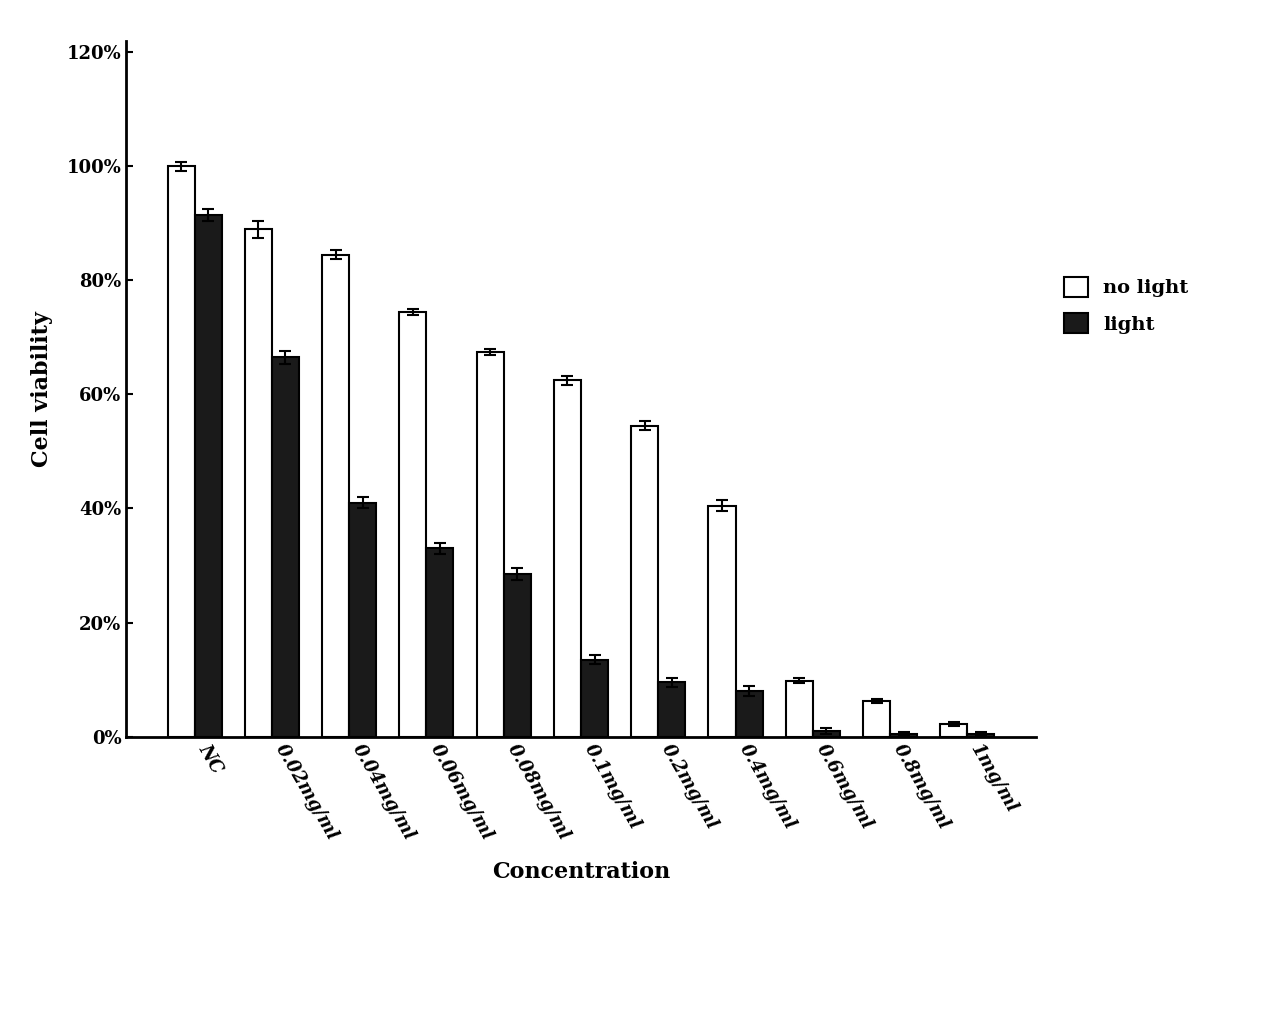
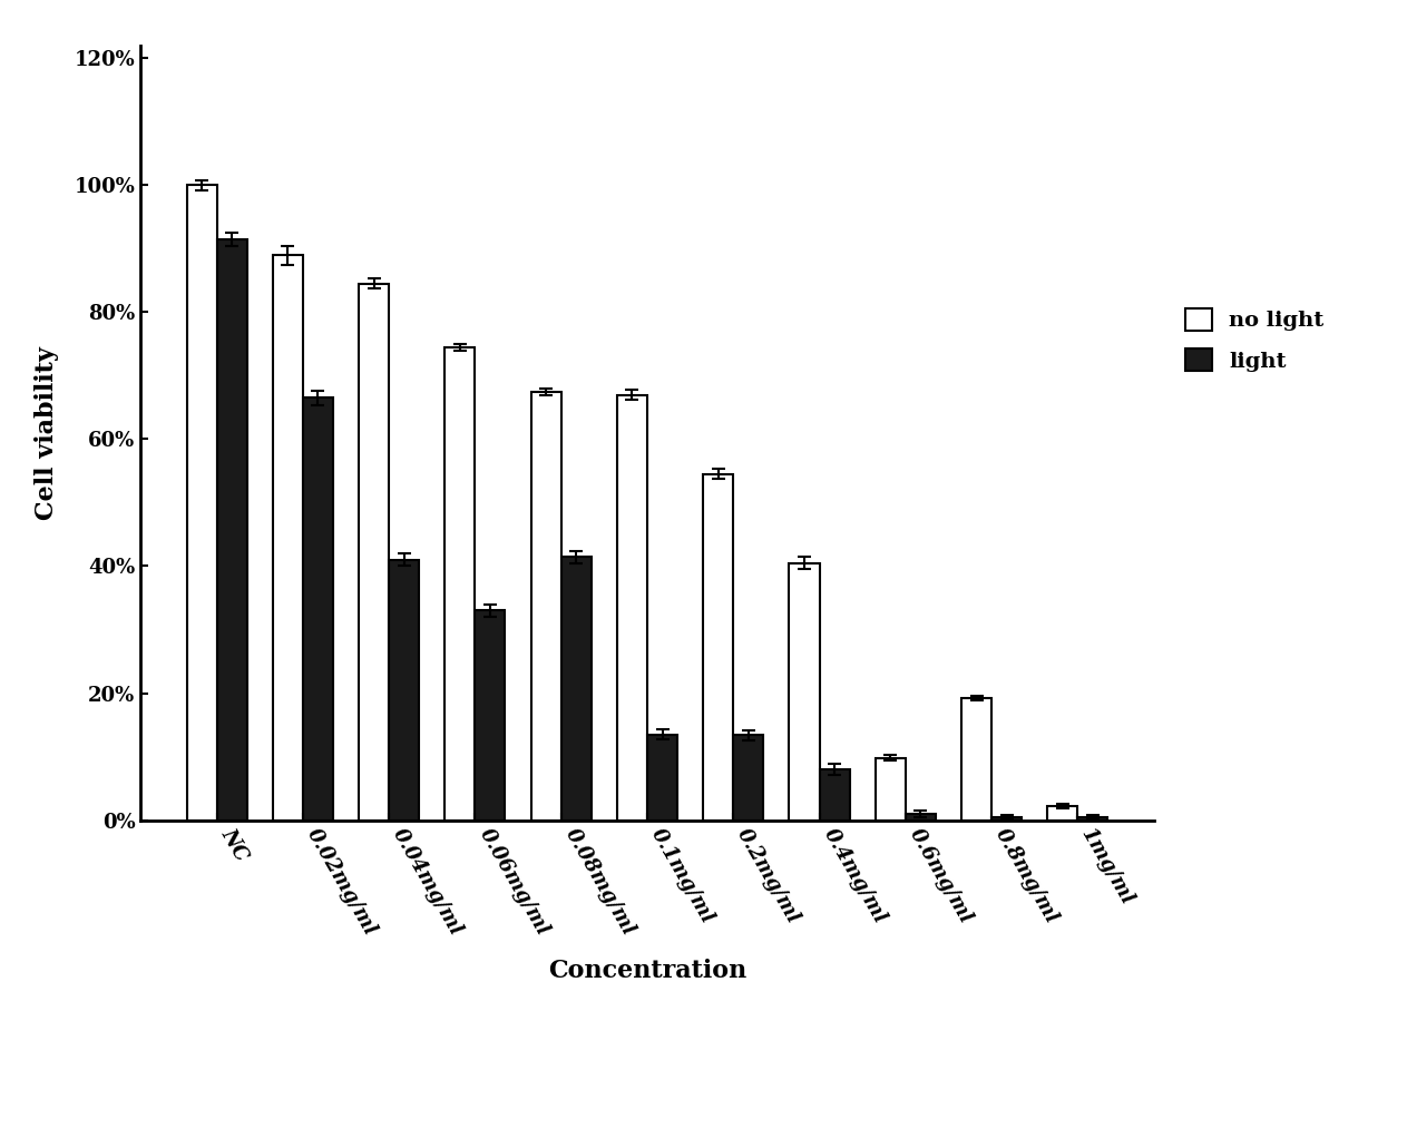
light/0.08mg/ml: 28.5% -> 41.4%
no light/0.1mg/ml: 62.5% -> 67.0%
light/0.2mg/ml: 9.5% -> 13.4%
no light/0.8mg/ml: 6.2% -> 19.2%
